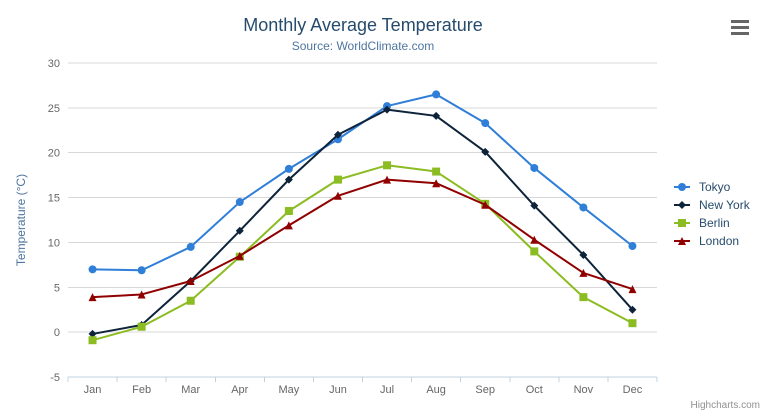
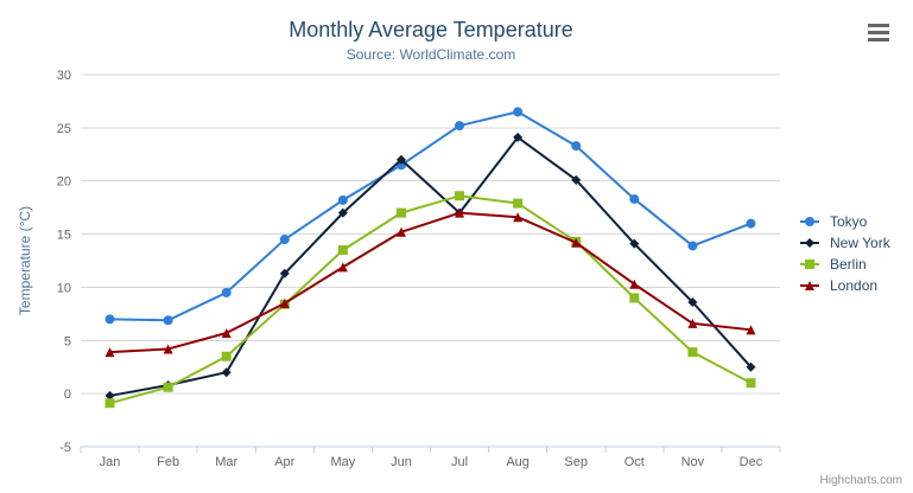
New York/Mar: 6 -> 2
New York/Jul: 25 -> 17
Tokyo/Dec: 10 -> 16
London/Dec: 5 -> 6
